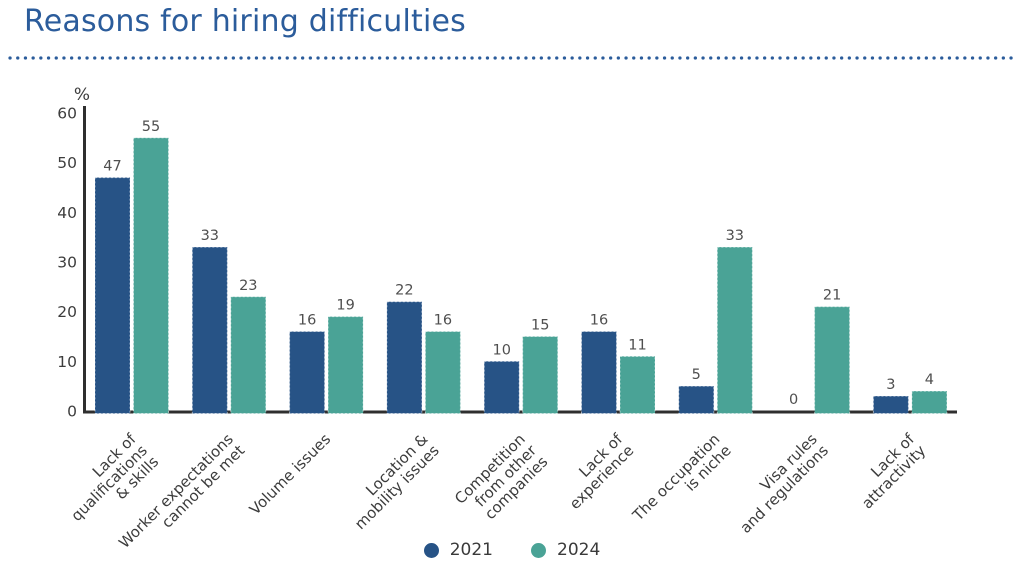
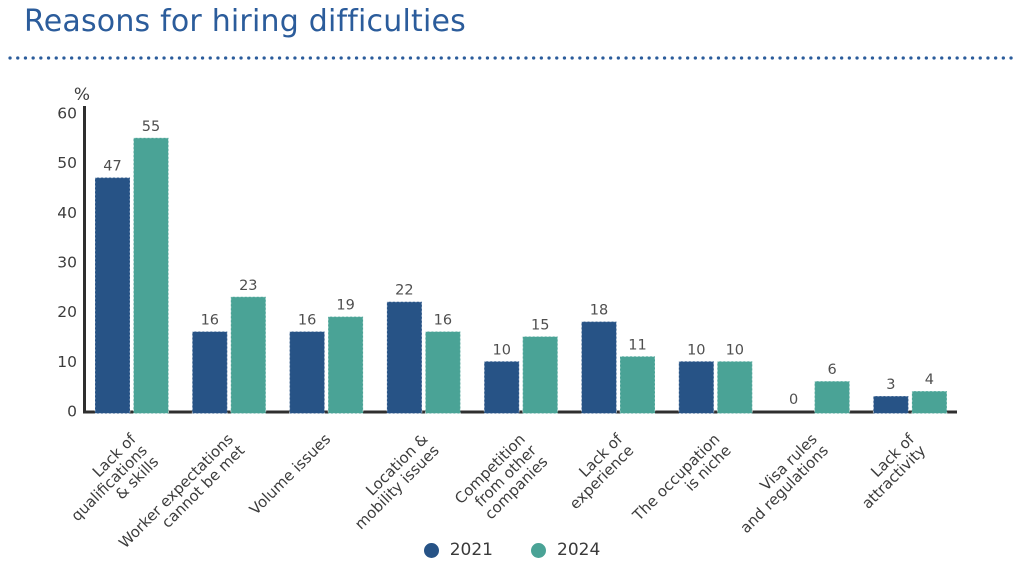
2021/Worker expectations cannot be met: 33 -> 16
2021/Lack of experience: 16 -> 18
2021/The occupation is niche: 5 -> 10
2024/The occupation is niche: 33 -> 10
2024/Visa rules and regulations: 21 -> 6
